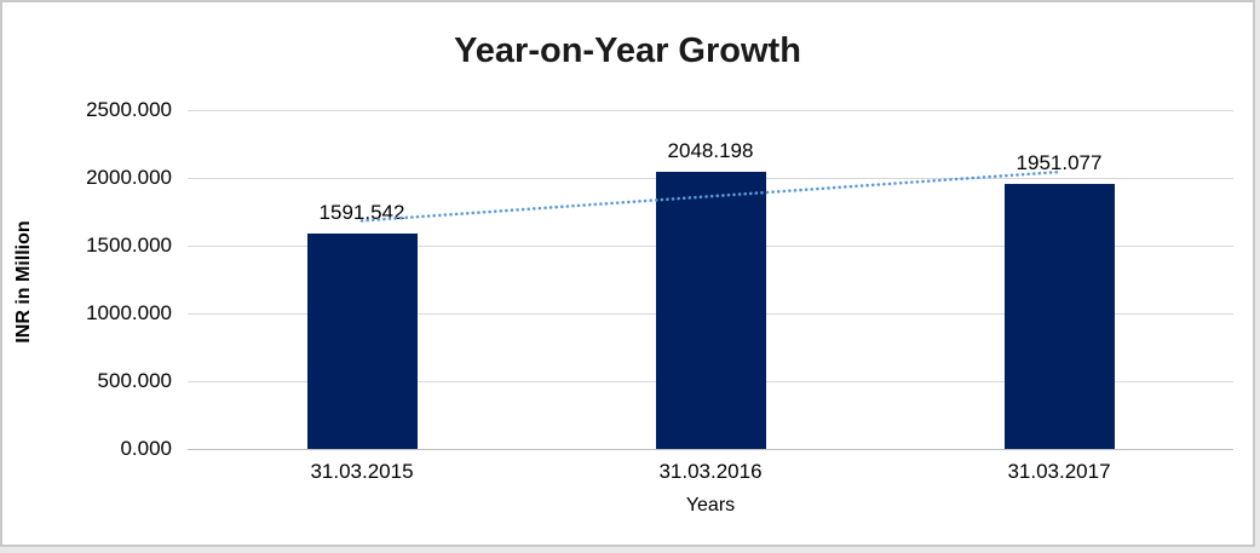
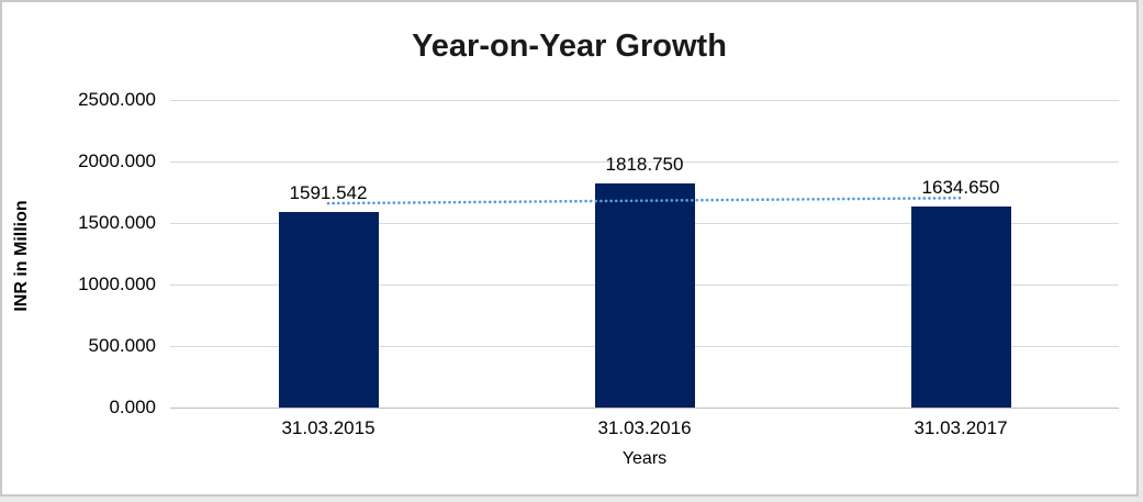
31.03.2016: 2048.198 -> 1818.750
31.03.2017: 1951.077 -> 1634.650
